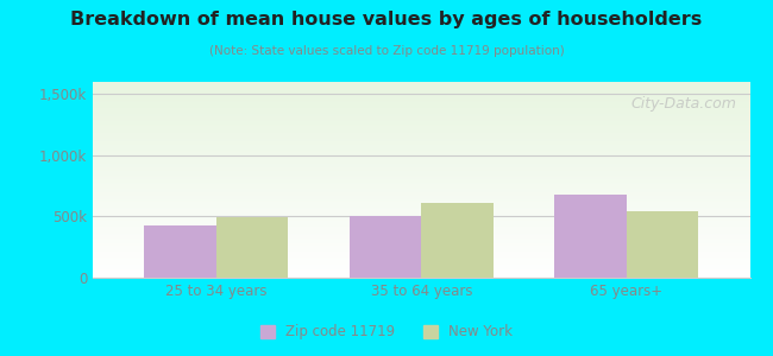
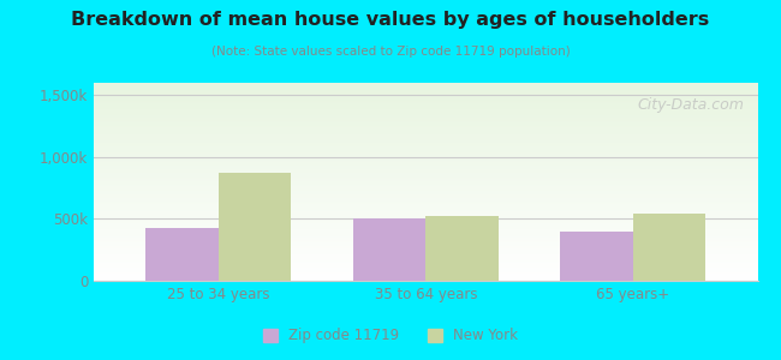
New York/25 to 34 years: 490k -> 870k
New York/35 to 64 years: 610k -> 520k
Zip code 11719/65 years+: 680k -> 400k
